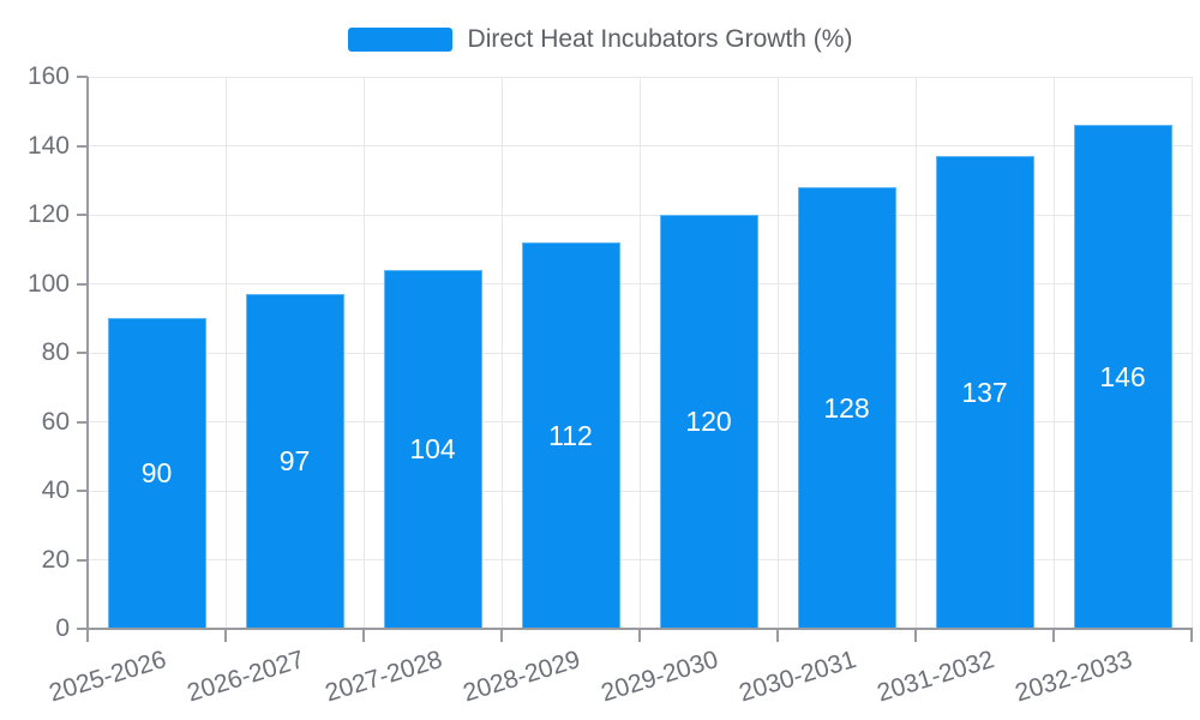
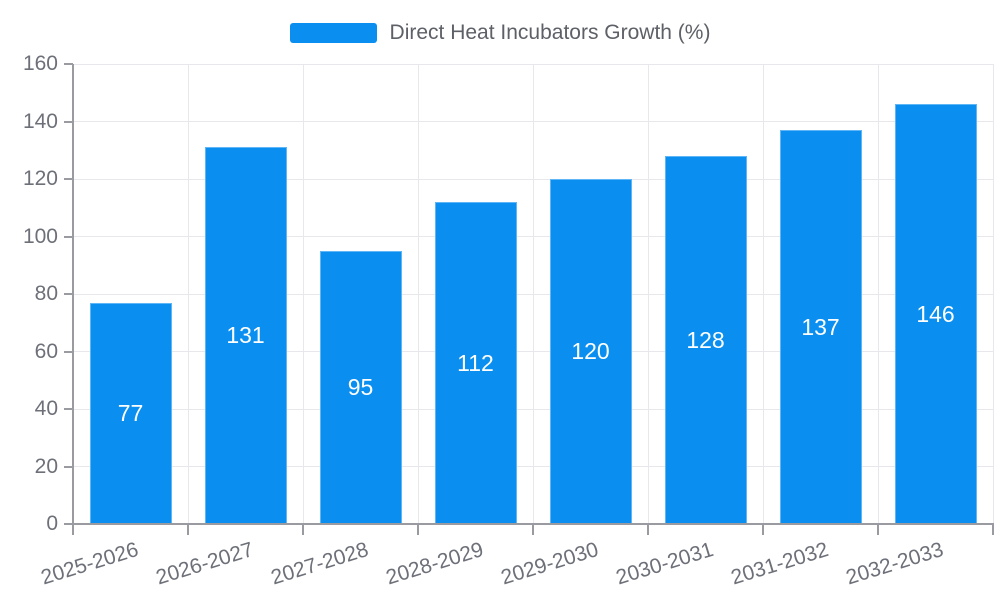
2025-2026: 90 -> 77
2026-2027: 97 -> 131
2027-2028: 104 -> 95
